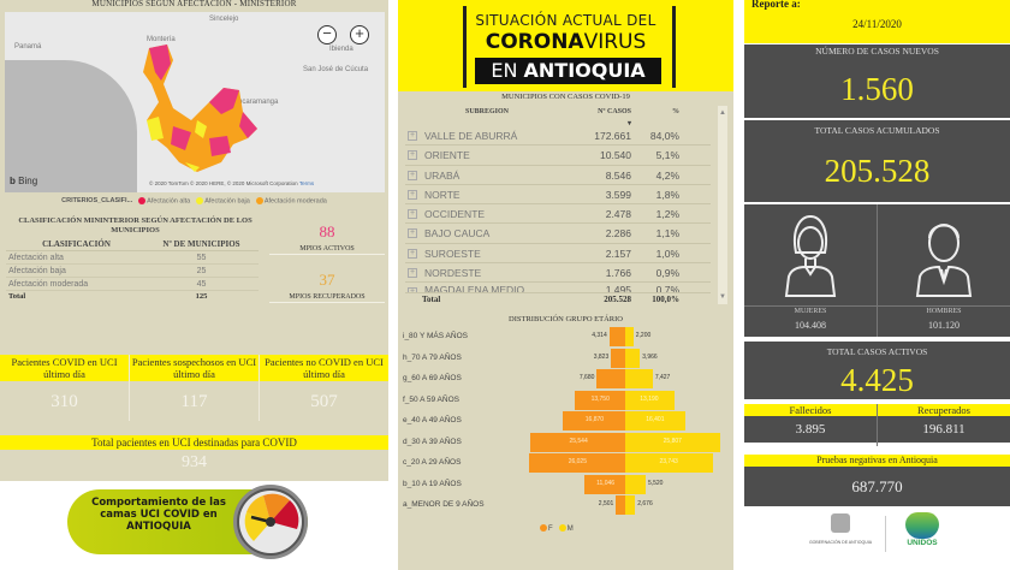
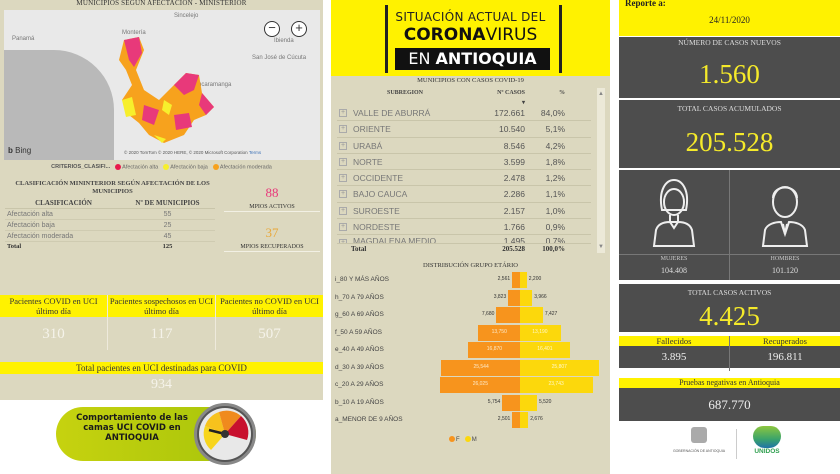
F/i_80 Y MÁS AÑOS: 4,314 -> 2,561
F/b_10 A 19 AÑOS: 11,046 -> 5,754
